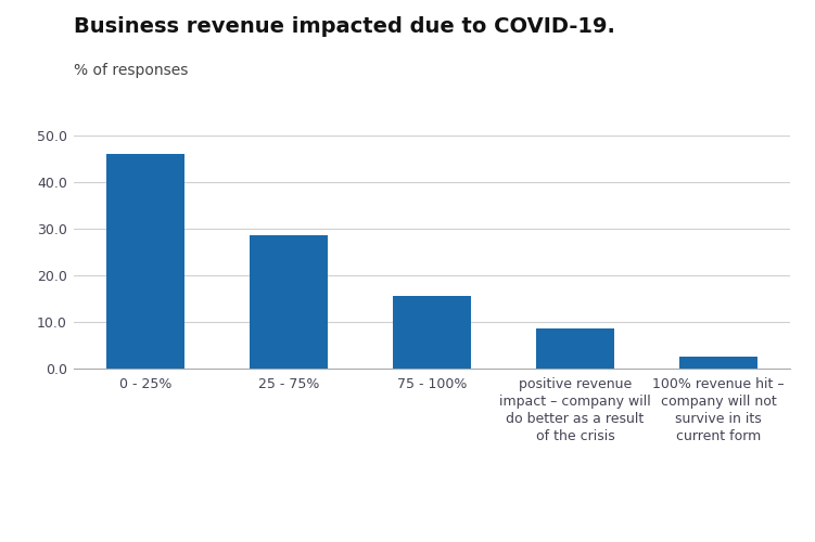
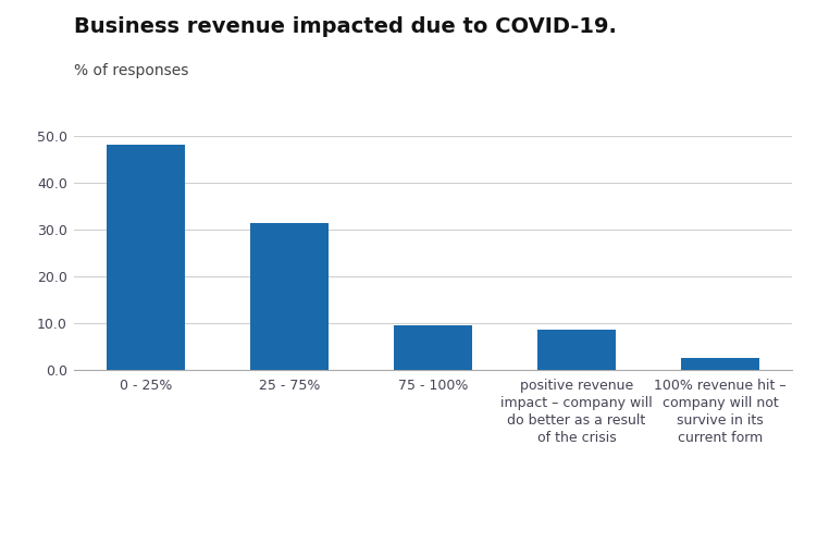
0 - 25%: 46.0 -> 48.1
25 - 75%: 28.5 -> 31.5
75 - 100%: 15.5 -> 9.5
